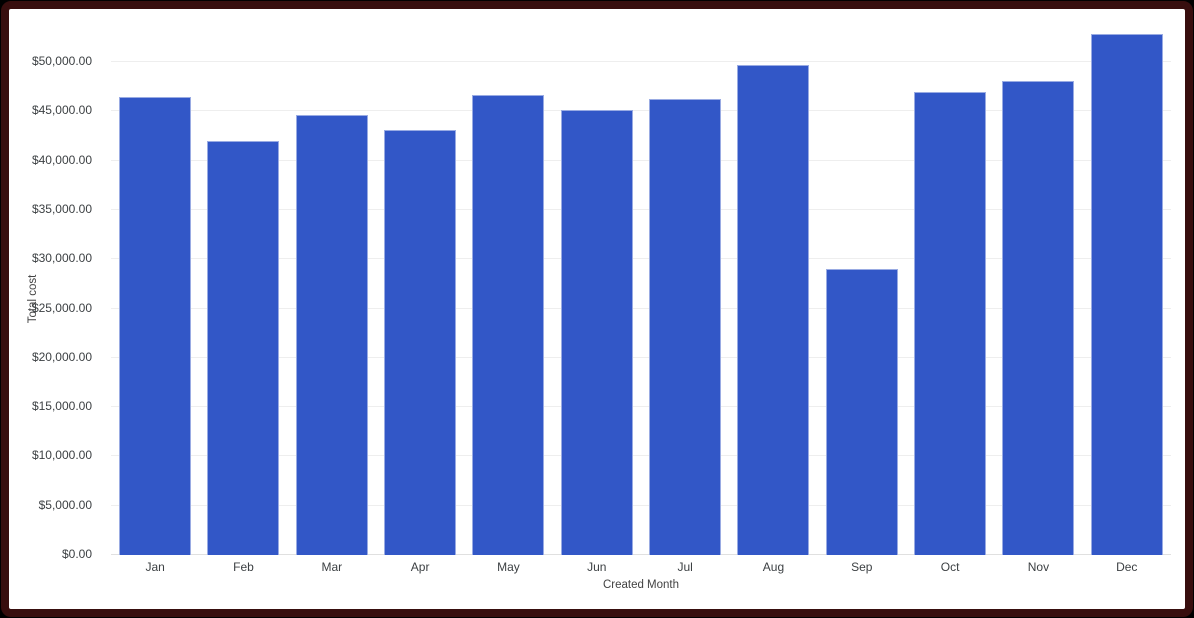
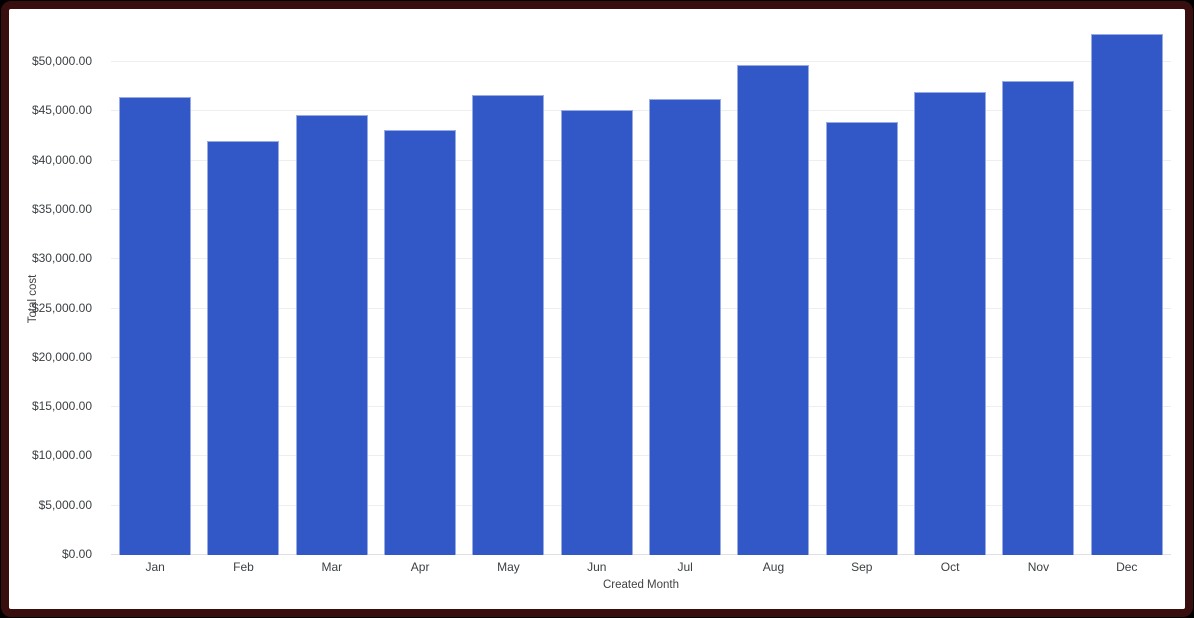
Sep: $29000 -> $44000
